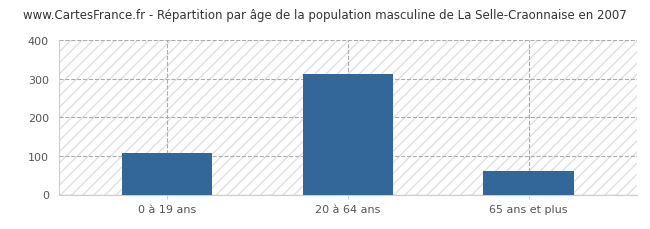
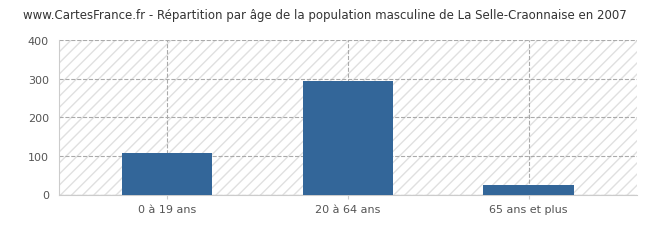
20 à 64 ans: 314 -> 295
65 ans et plus: 60 -> 25
